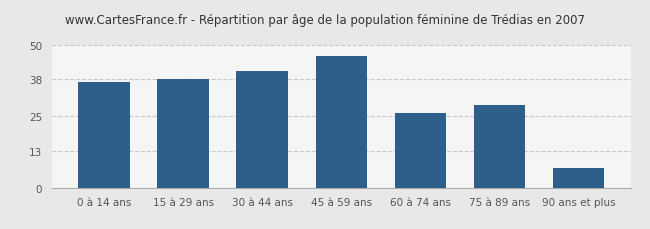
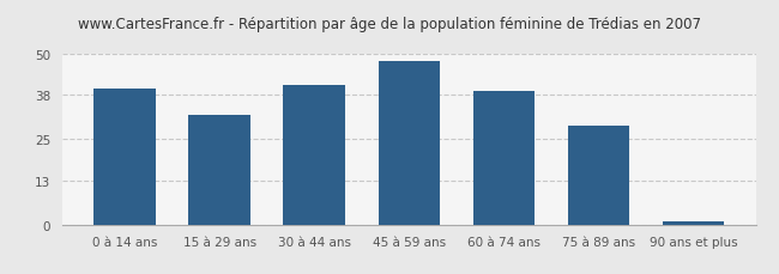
0 à 14 ans: 37 -> 40
15 à 29 ans: 38 -> 32
45 à 59 ans: 46 -> 48
60 à 74 ans: 26 -> 39
90 ans et plus: 7 -> 1
